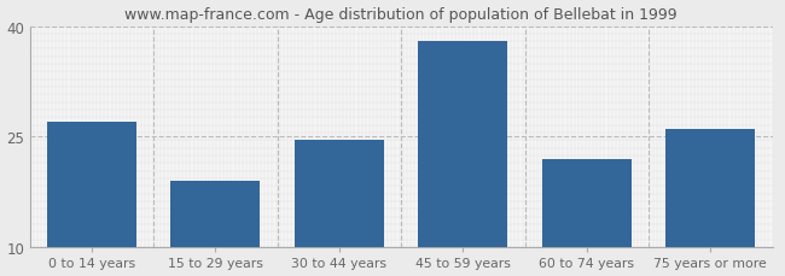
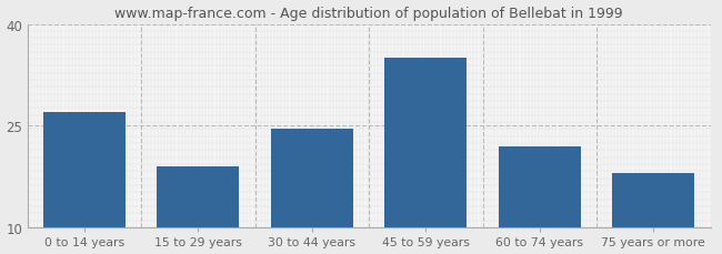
45 to 59 years: 38.0 -> 35.0
75 years or more: 26.0 -> 18.0
